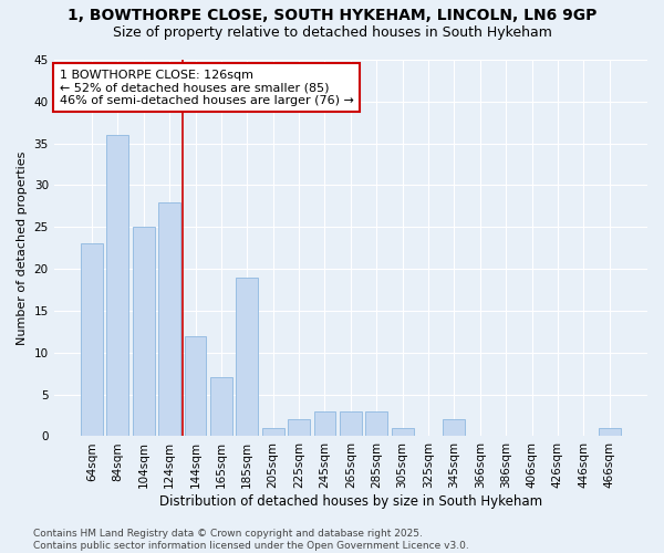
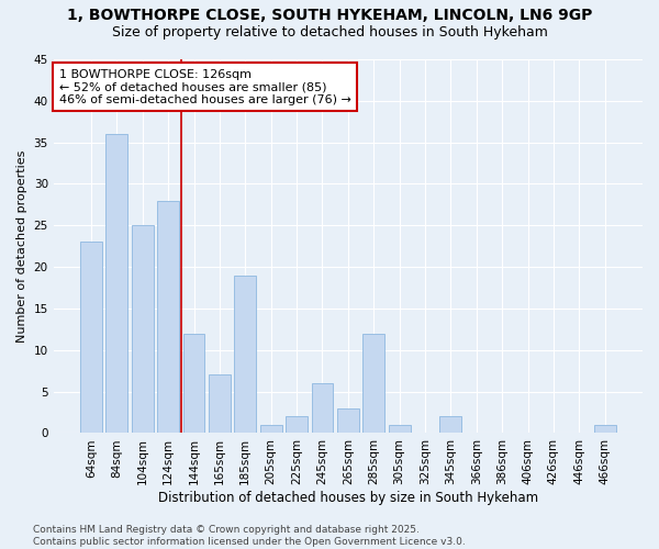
245sqm: 3 -> 6
285sqm: 3 -> 12
